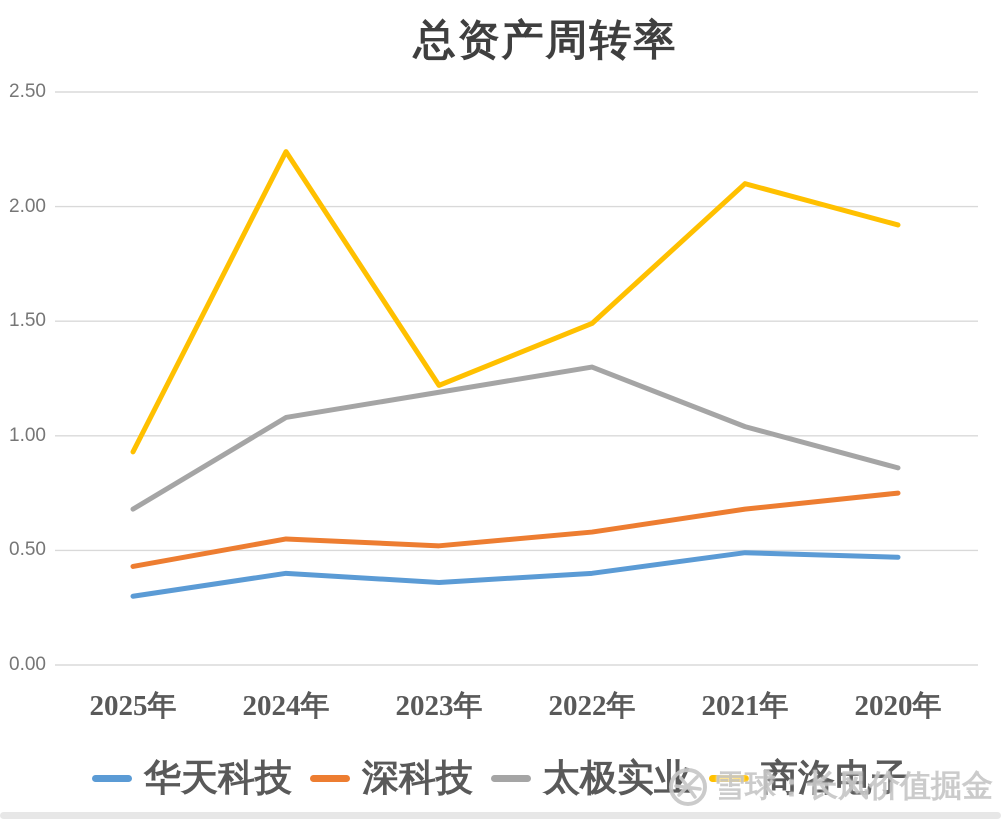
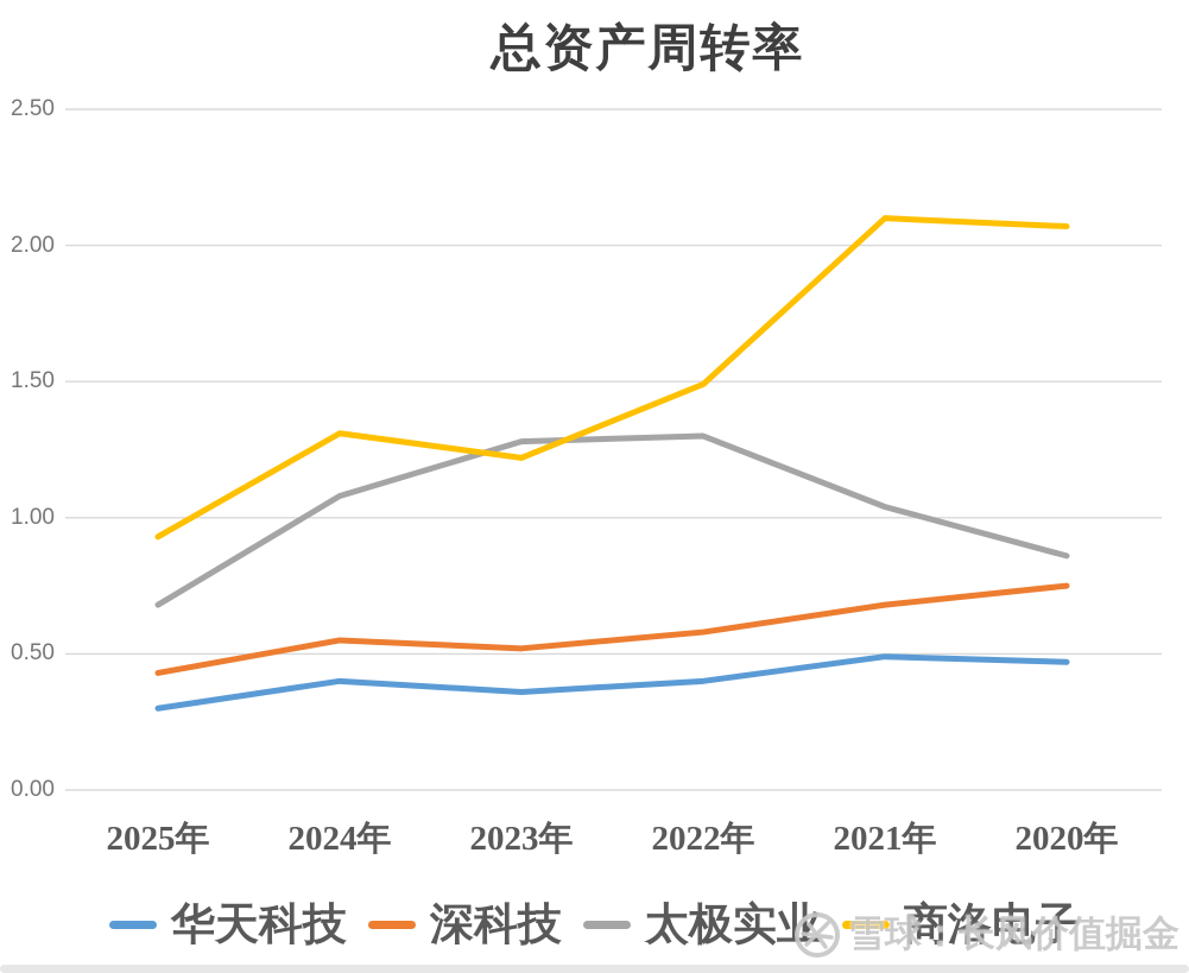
商洛电子/2024年: 2.24 -> 1.31
太极实业/2023年: 1.19 -> 1.28
商洛电子/2020年: 1.92 -> 2.07
